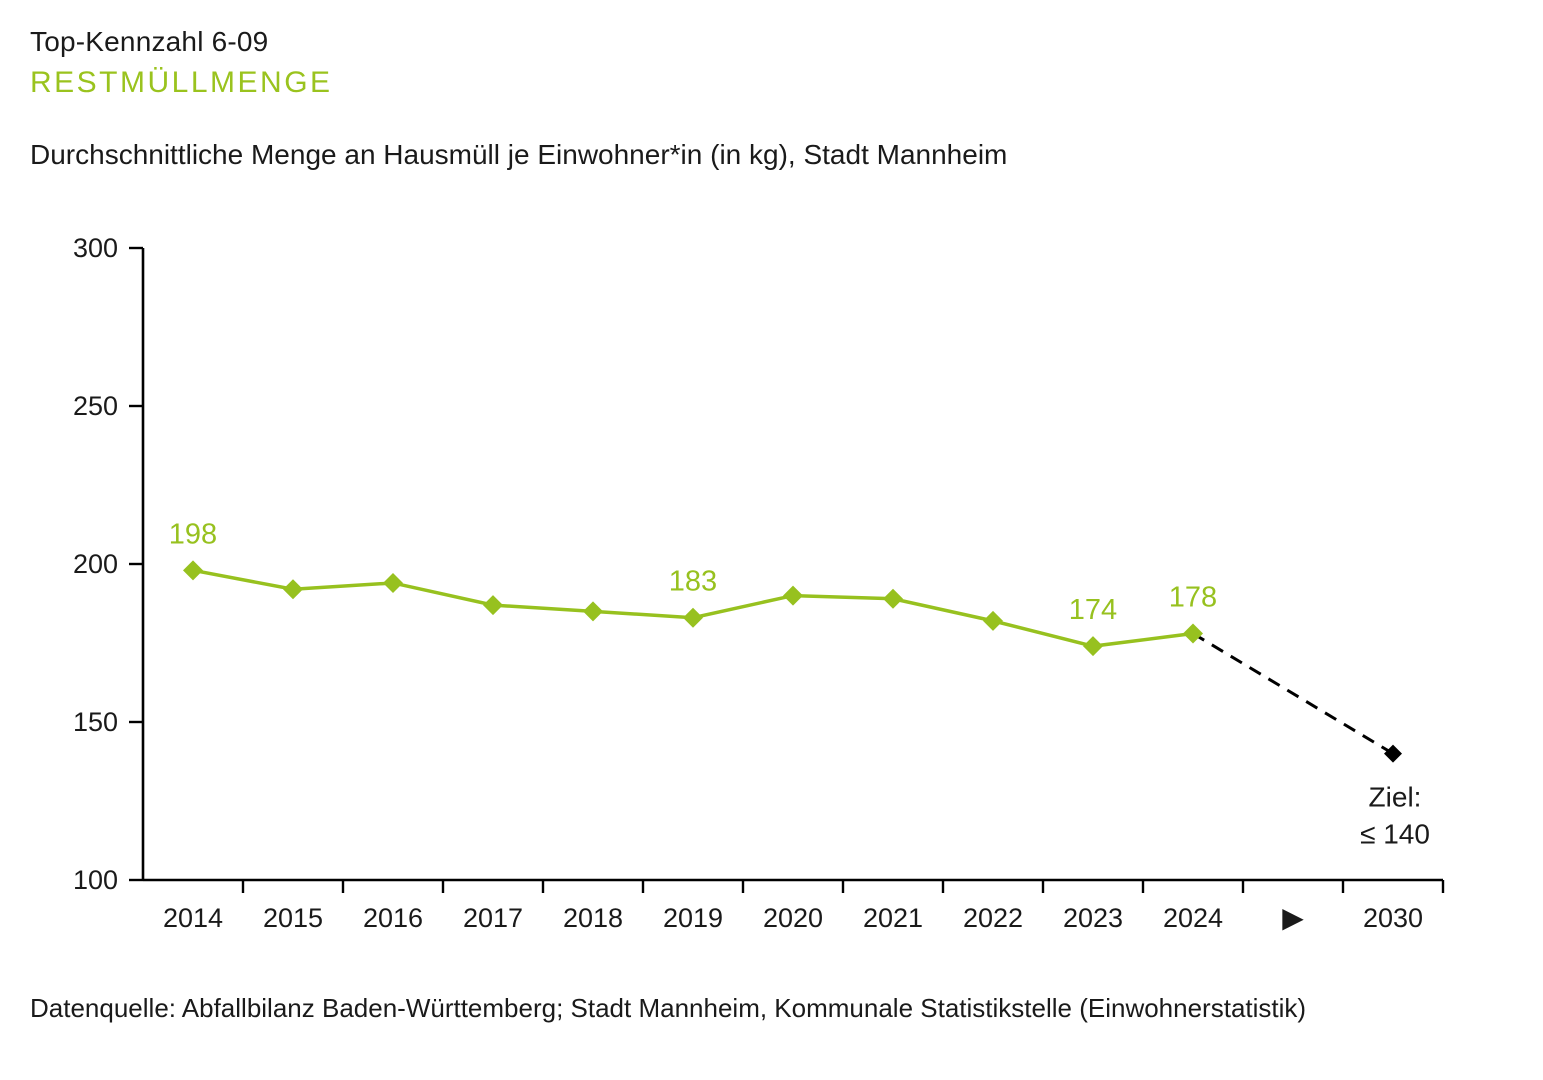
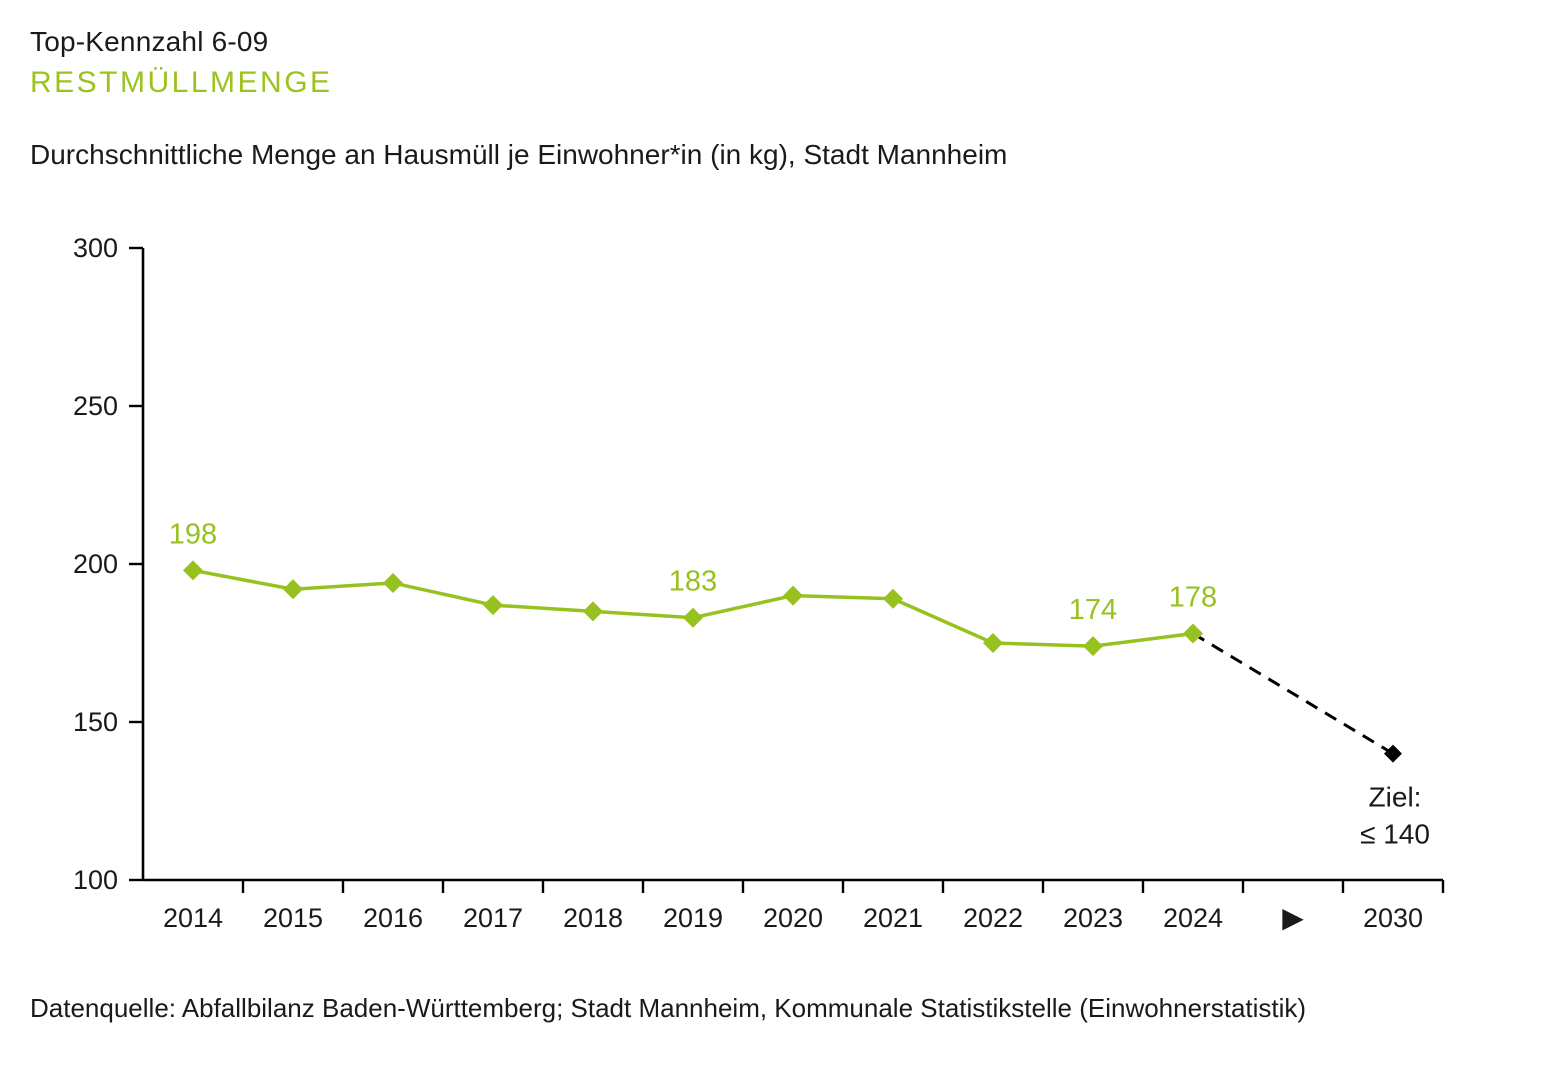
2022: 182 -> 175
